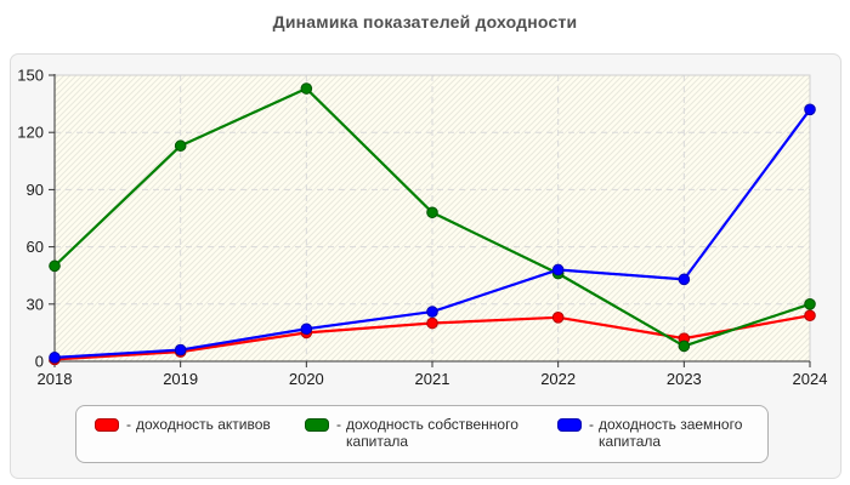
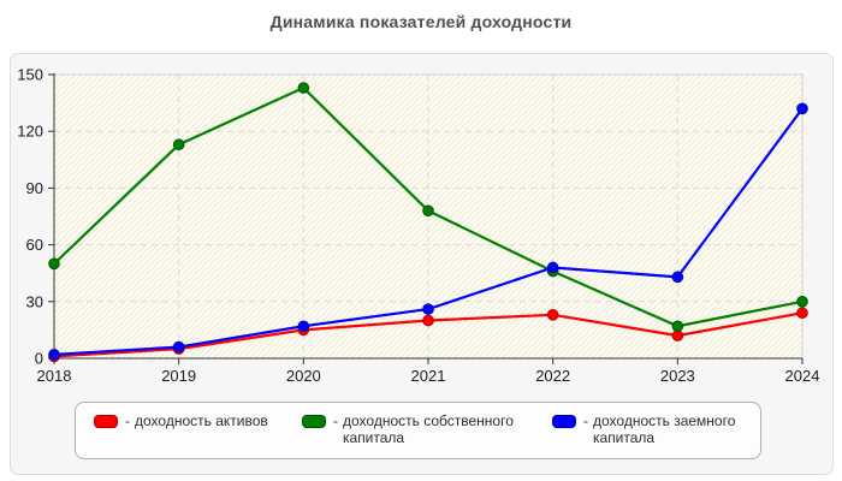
доходность собственного капитала/2023: 8 -> 17
